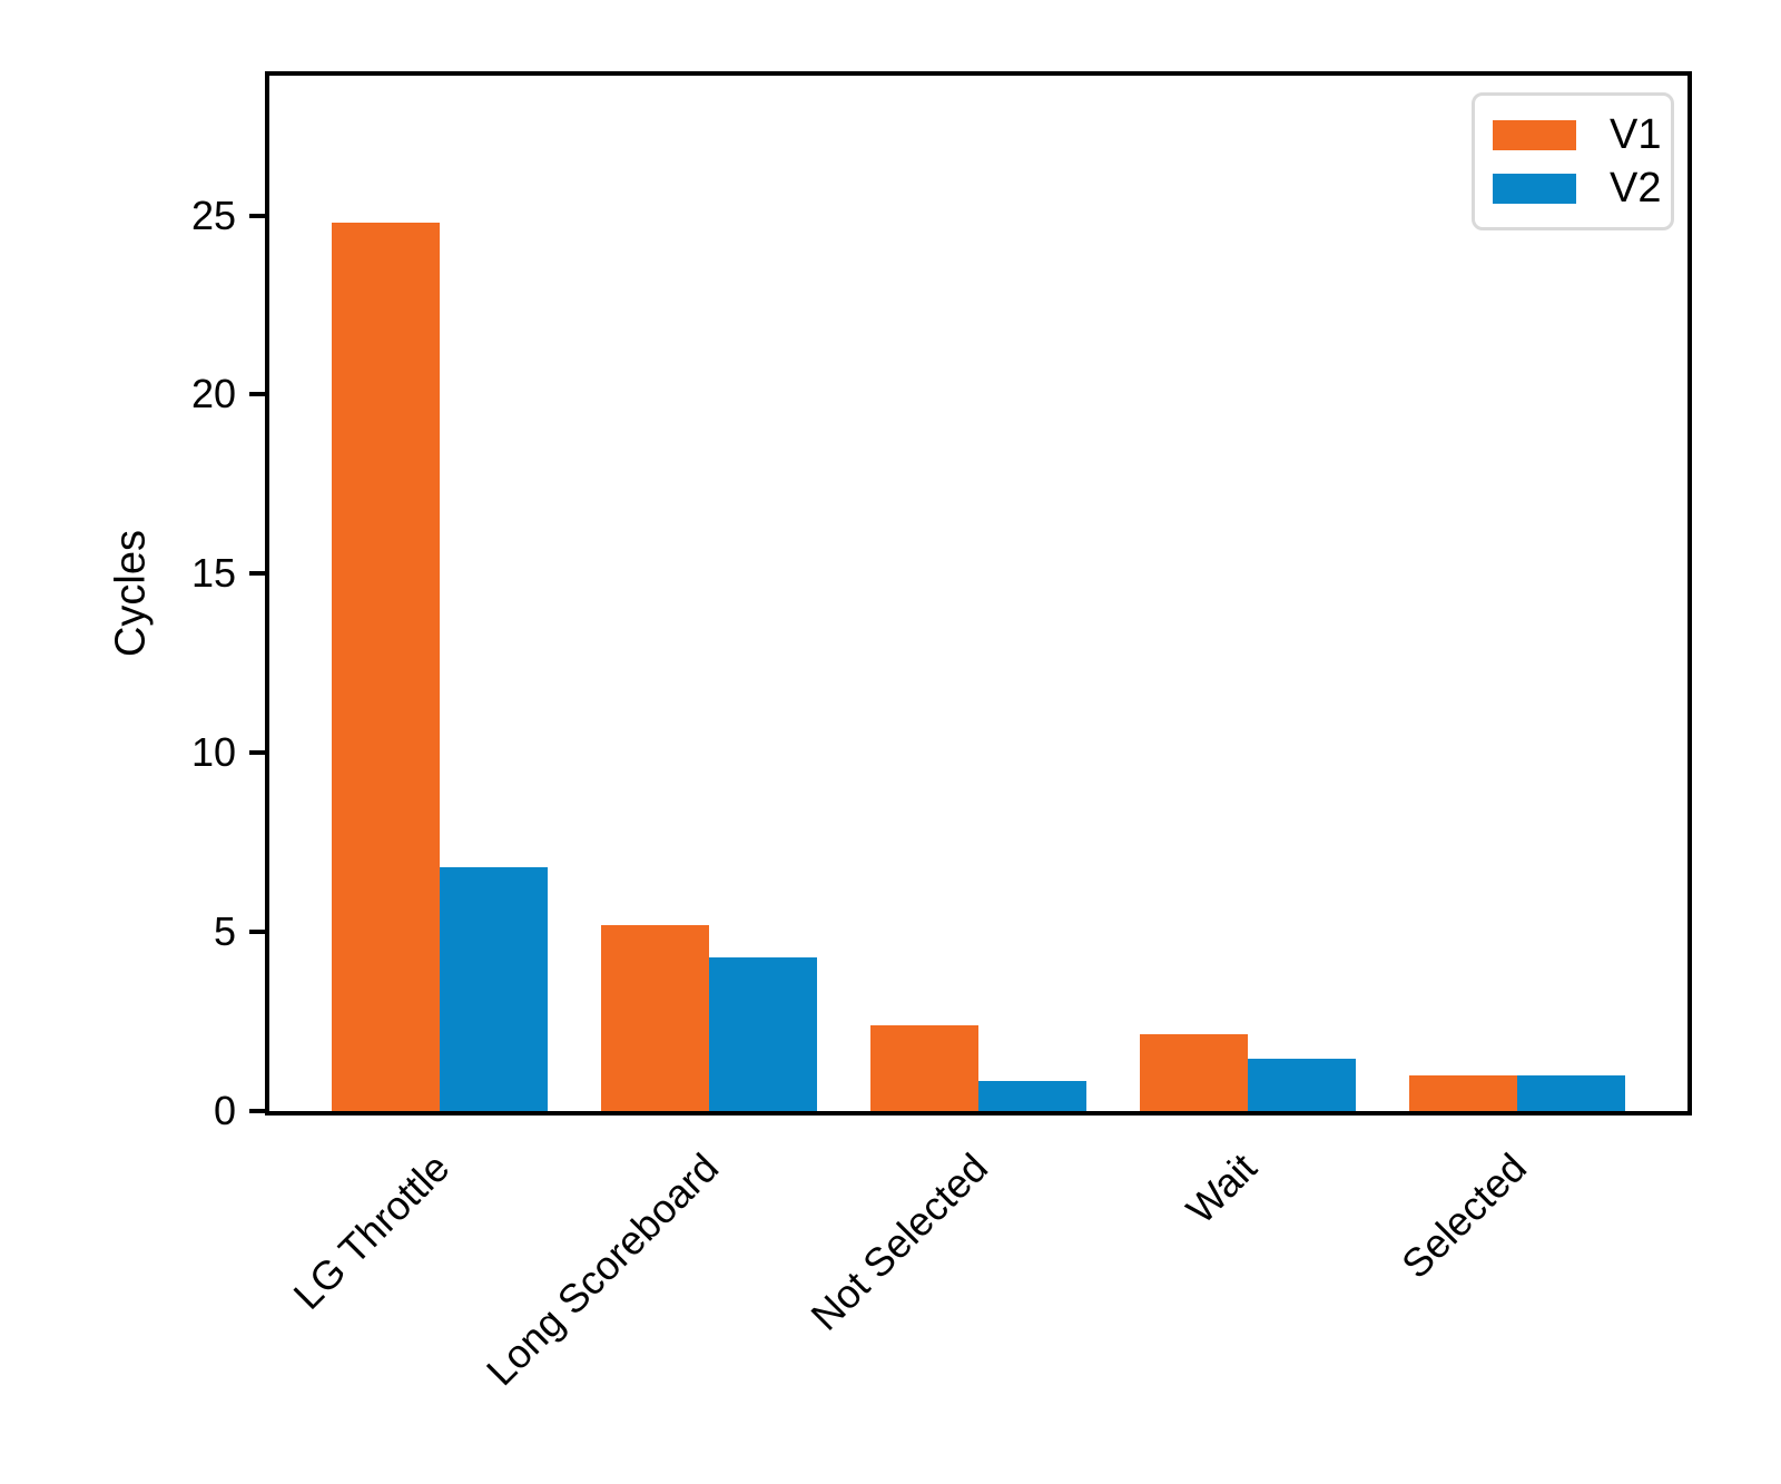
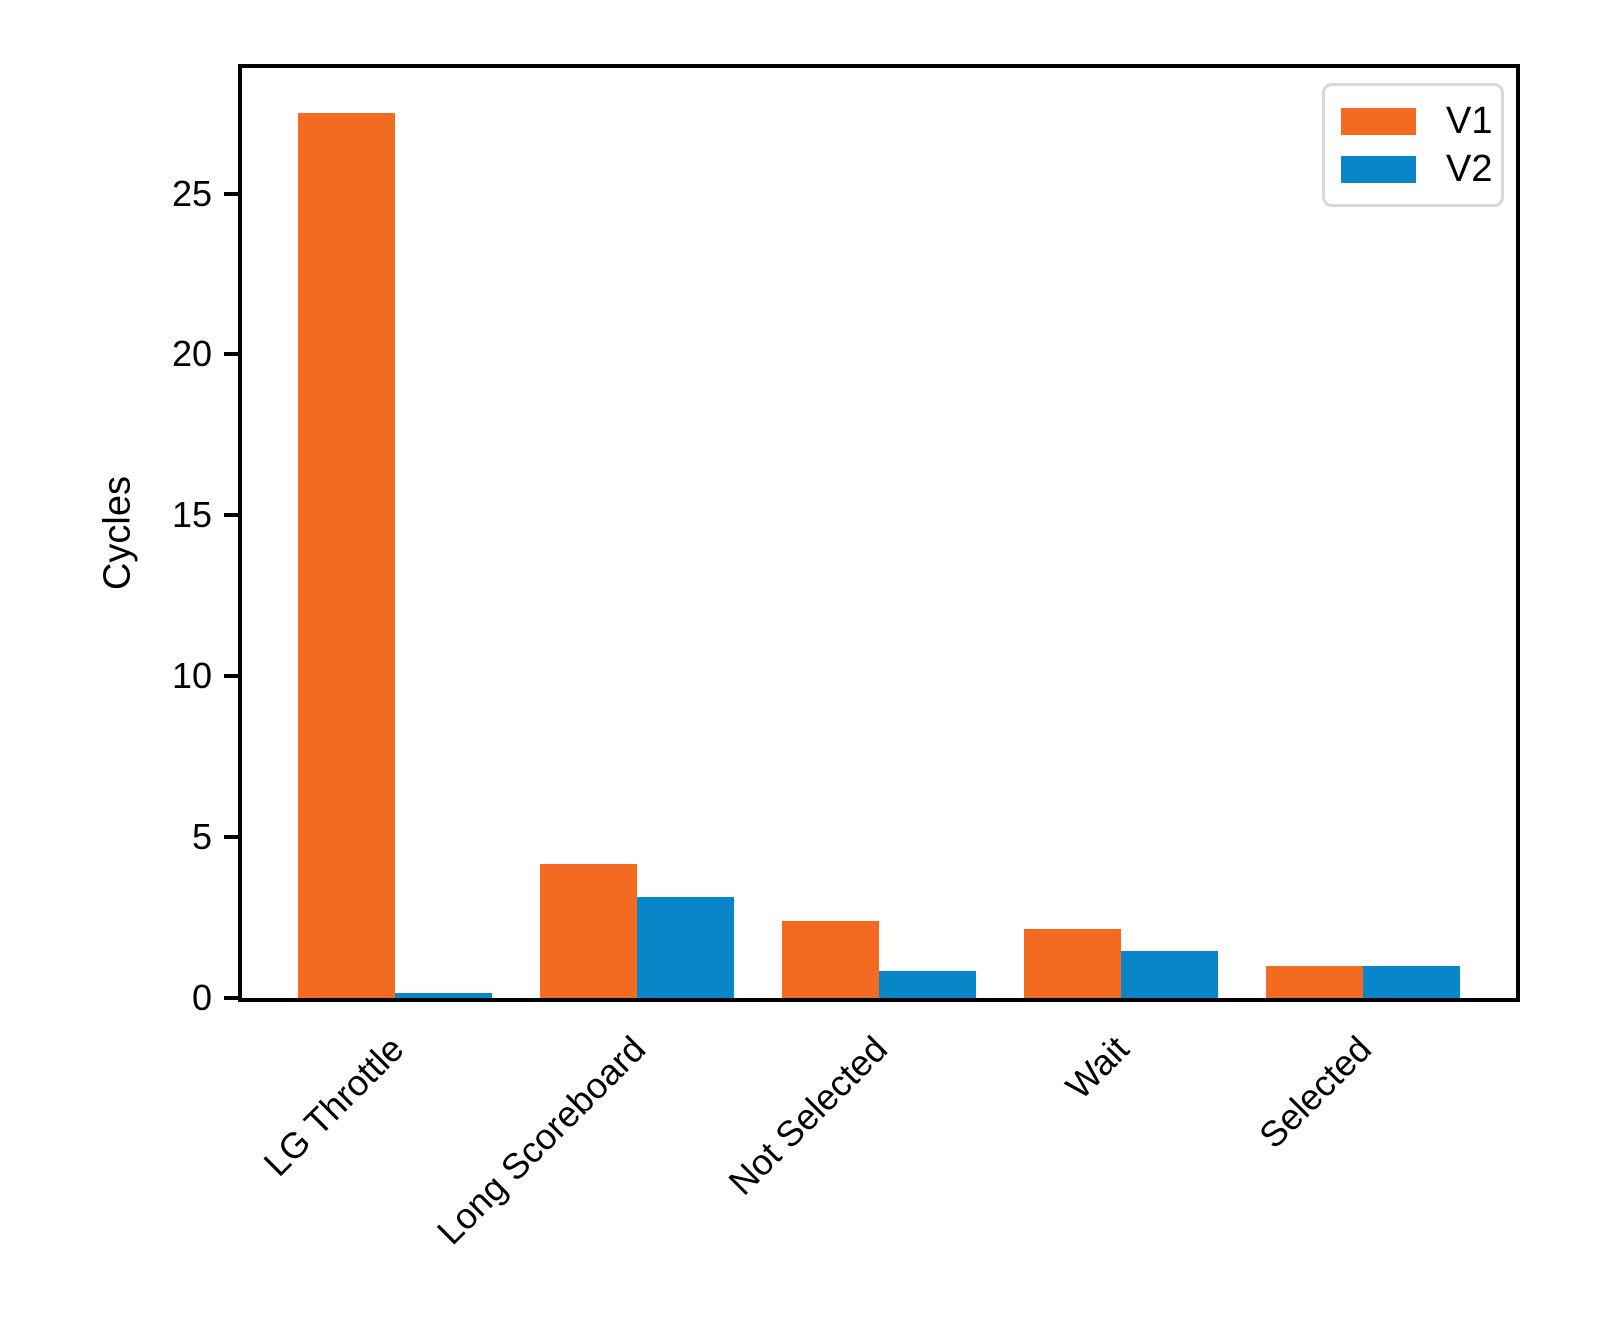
V1/LG Throttle: 24.8 -> 27.5
V2/LG Throttle: 6.8 -> 0.1
V1/Long Scoreboard: 5.2 -> 4.2
V2/Long Scoreboard: 4.3 -> 3.1
